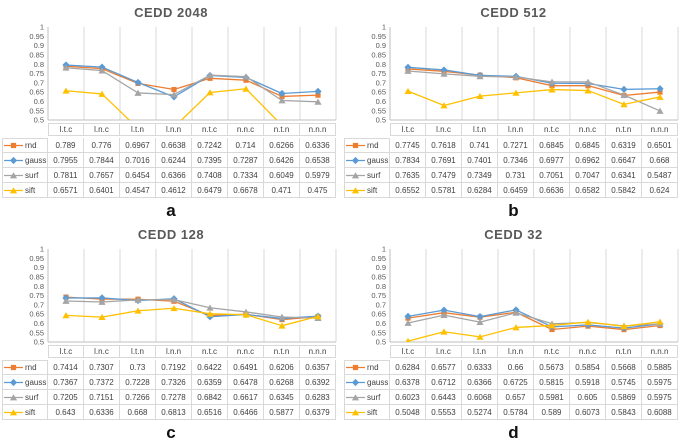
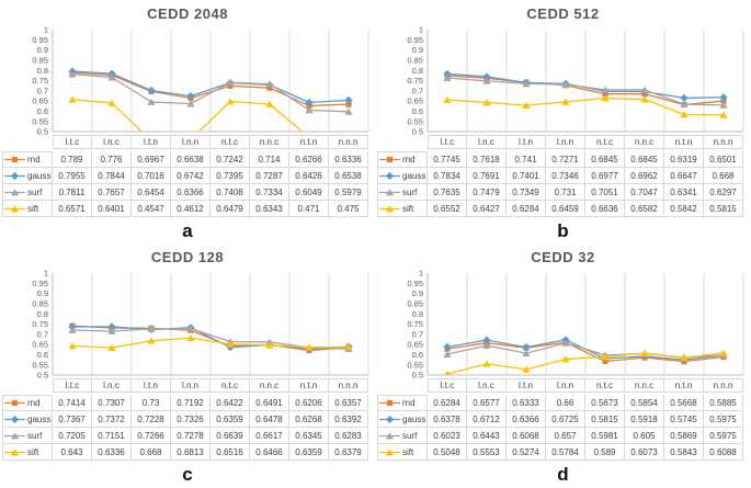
CEDD 2048/gauss/l.n.n: 0.6244 -> 0.6742
CEDD 2048/sift/n.n.c: 0.6678 -> 0.6343
CEDD 512/sift/l.n.c: 0.5781 -> 0.6427
CEDD 512/surf/n.n.n: 0.5487 -> 0.6297
CEDD 512/sift/n.n.n: 0.624 -> 0.5815
CEDD 128/surf/n.t.c: 0.6842 -> 0.6639
CEDD 128/sift/n.t.n: 0.5877 -> 0.6359
